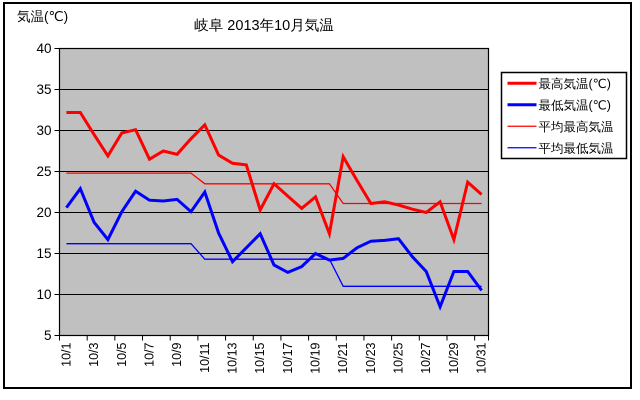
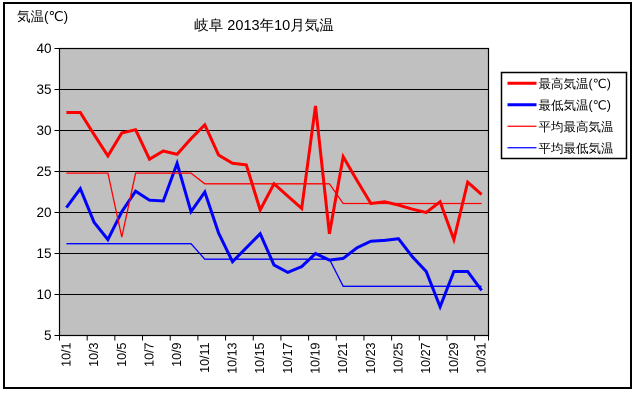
平均最高気温/10/5: 25 -> 17
最低気温(℃)/10/9: 22 -> 26
最高気温(℃)/10/19: 22 -> 33
